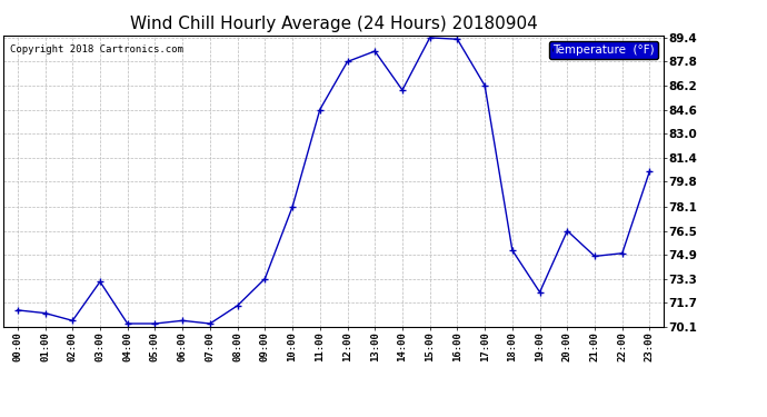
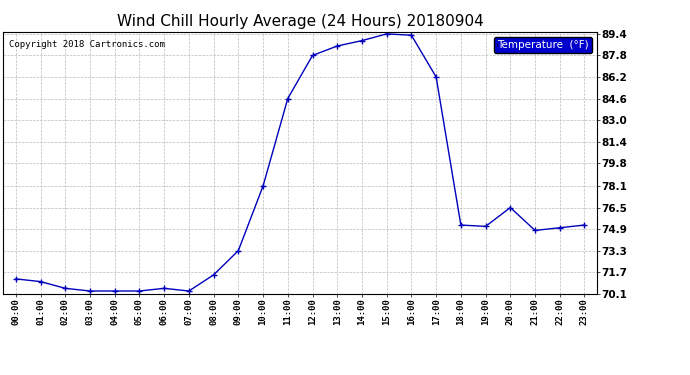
03:00: 73.1 -> 70.3
14:00: 85.9 -> 88.9
19:00: 72.4 -> 75.1
23:00: 80.5 -> 75.2
